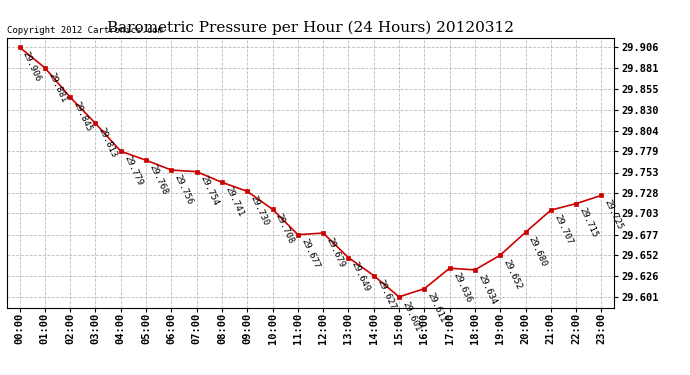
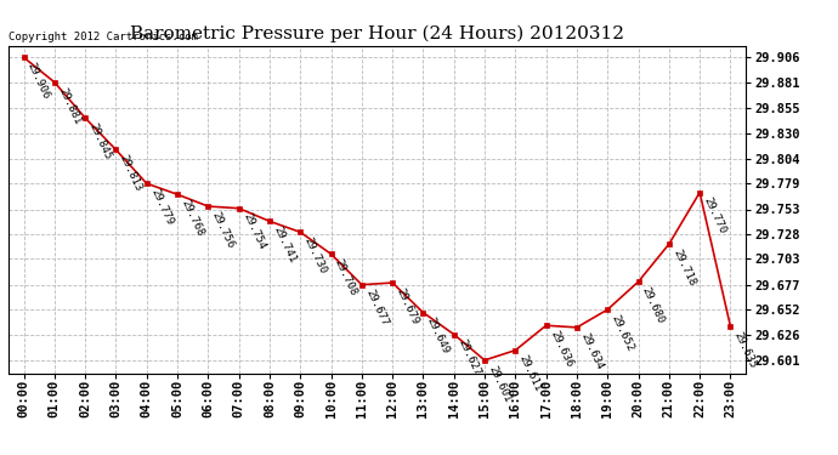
21:00: 29.707 -> 29.718
22:00: 29.715 -> 29.770
23:00: 29.725 -> 29.635
